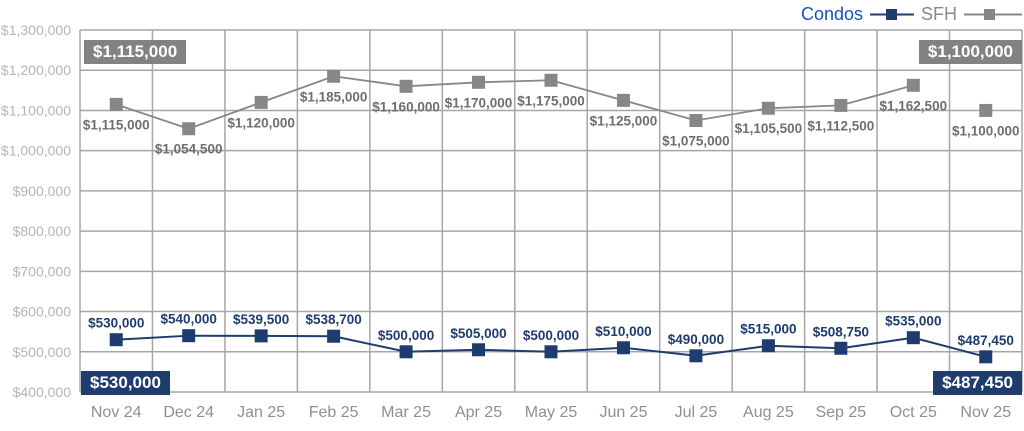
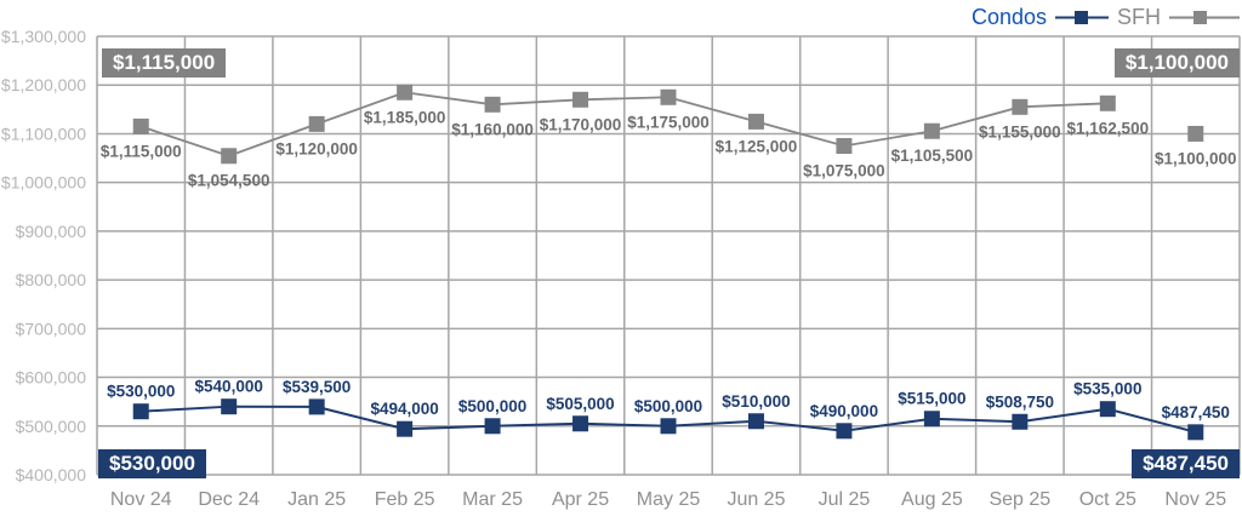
Condos/Feb 25: $538,700 -> $494,000
SFH/Sep 25: $1,112,500 -> $1,155,000
